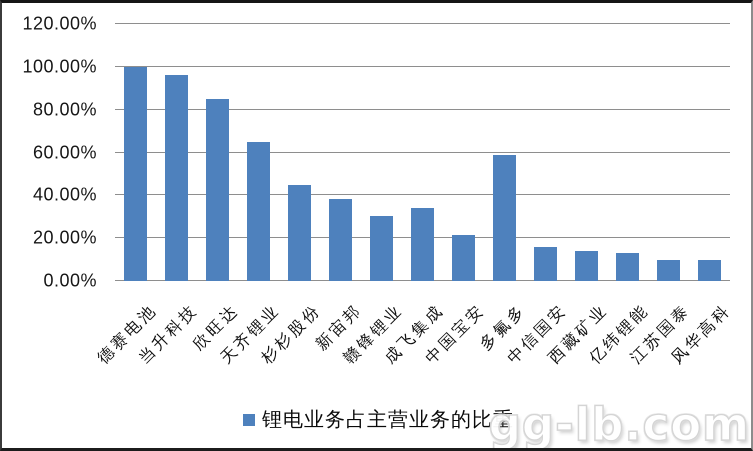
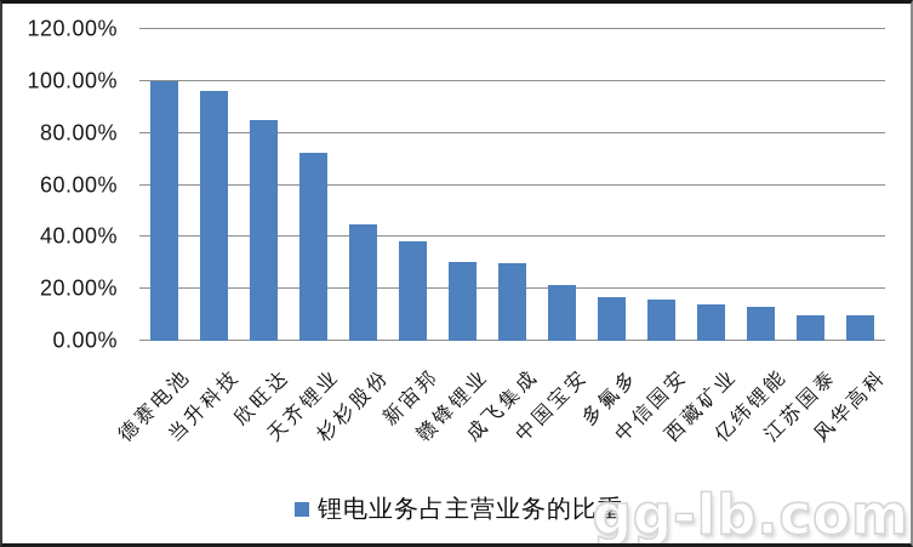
天齐锂业: 65% -> 72%
成飞集成: 34% -> 30%
多氟多: 59% -> 17%
